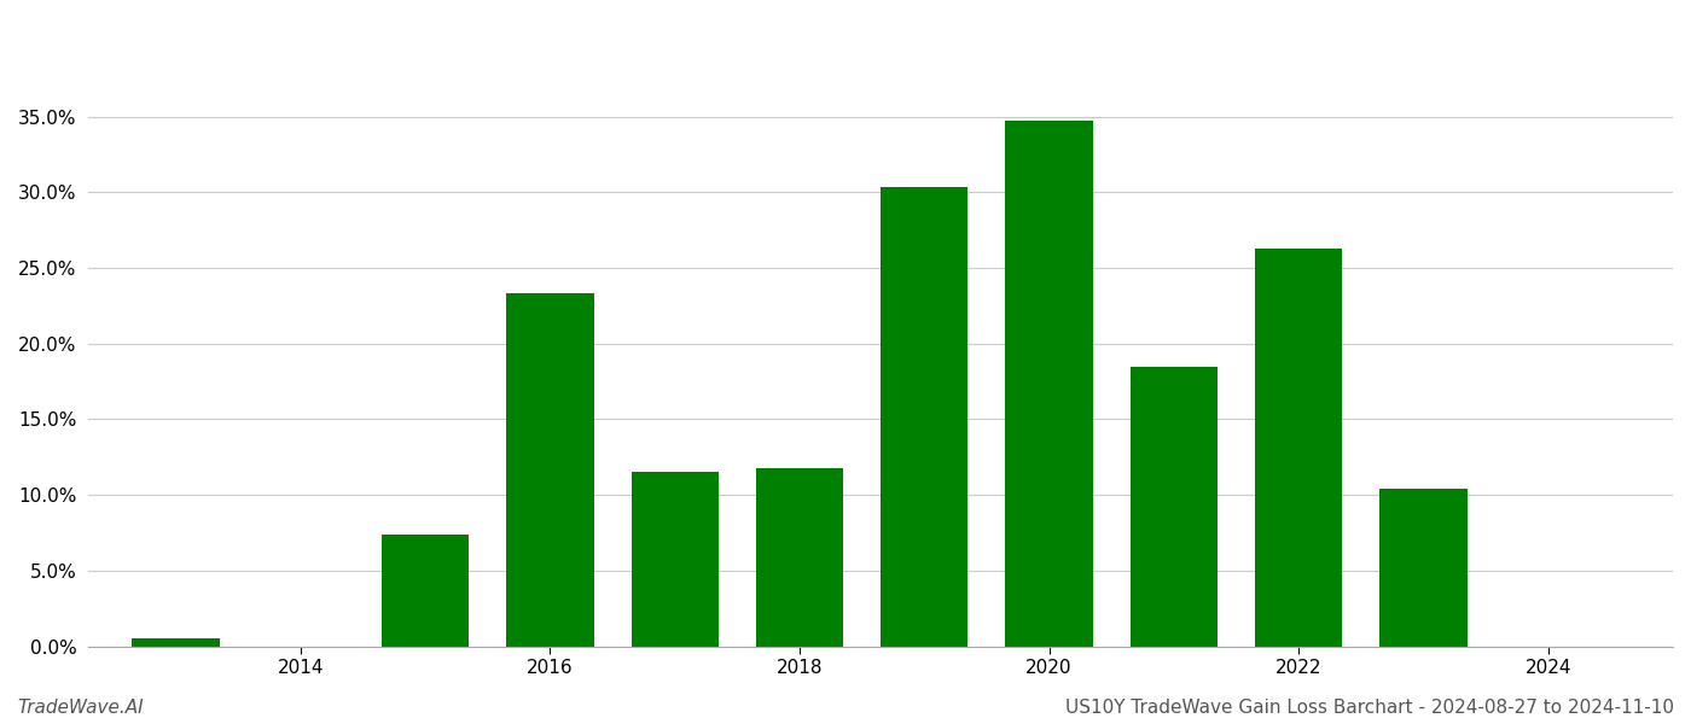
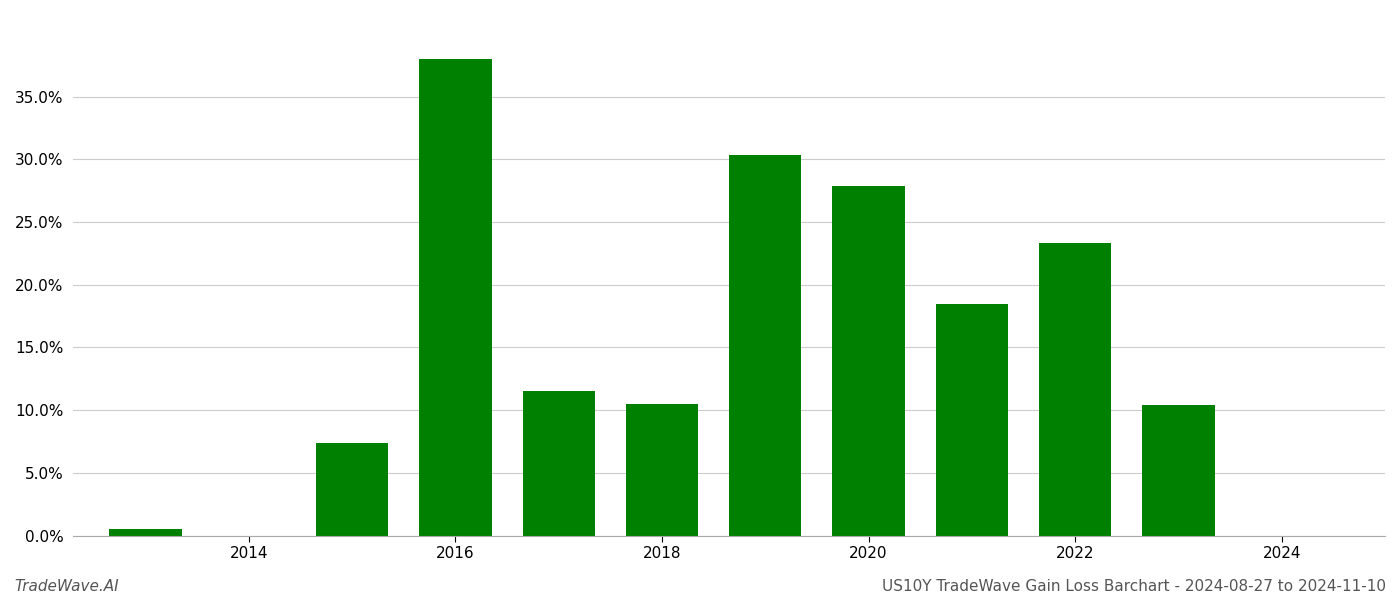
2016: 23.3% -> 38.0%
2018: 11.8% -> 10.5%
2020: 34.7% -> 27.9%
2022: 26.3% -> 23.3%
